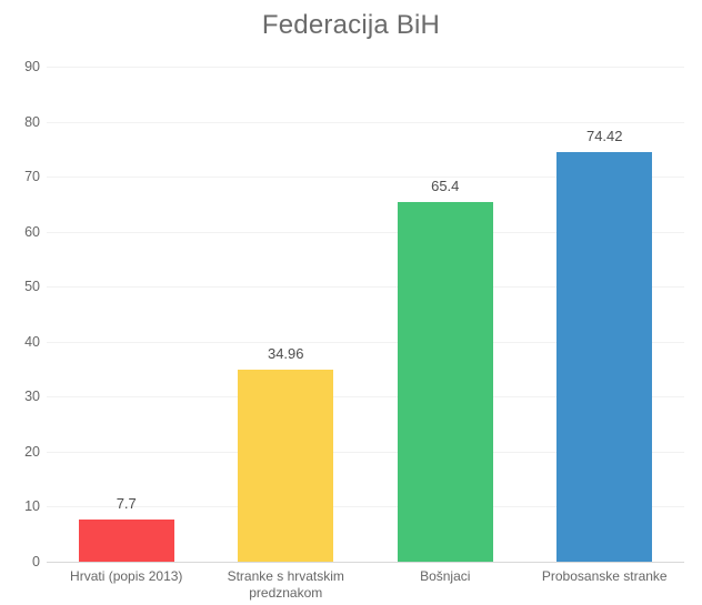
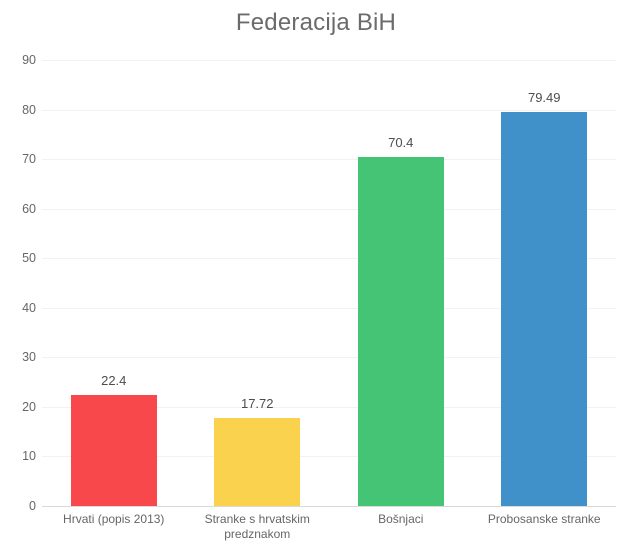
Hrvati (popis 2013): 7.7 -> 22.4
Stranke s hrvatskim predznakom: 34.96 -> 17.72
Bošnjaci: 65.4 -> 70.4
Probosanske stranke: 74.42 -> 79.49
